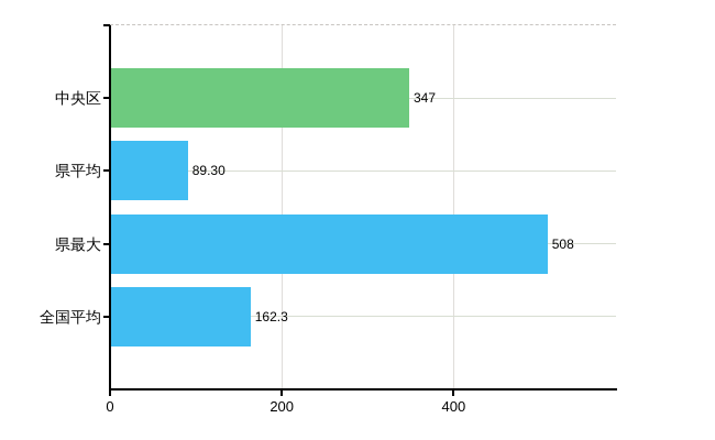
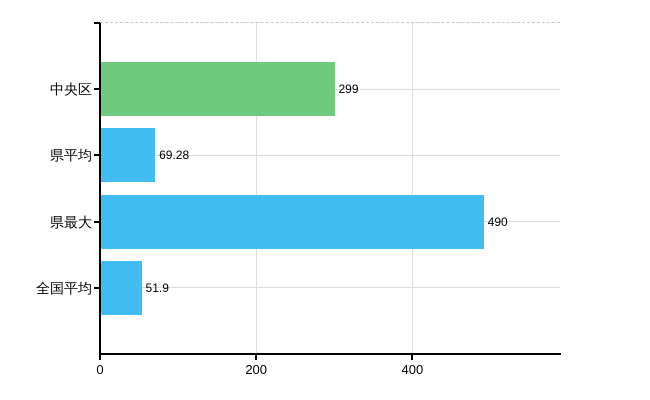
中央区: 347 -> 299
県平均: 89.30 -> 69.28
県最大: 508 -> 490
全国平均: 162.3 -> 51.9
